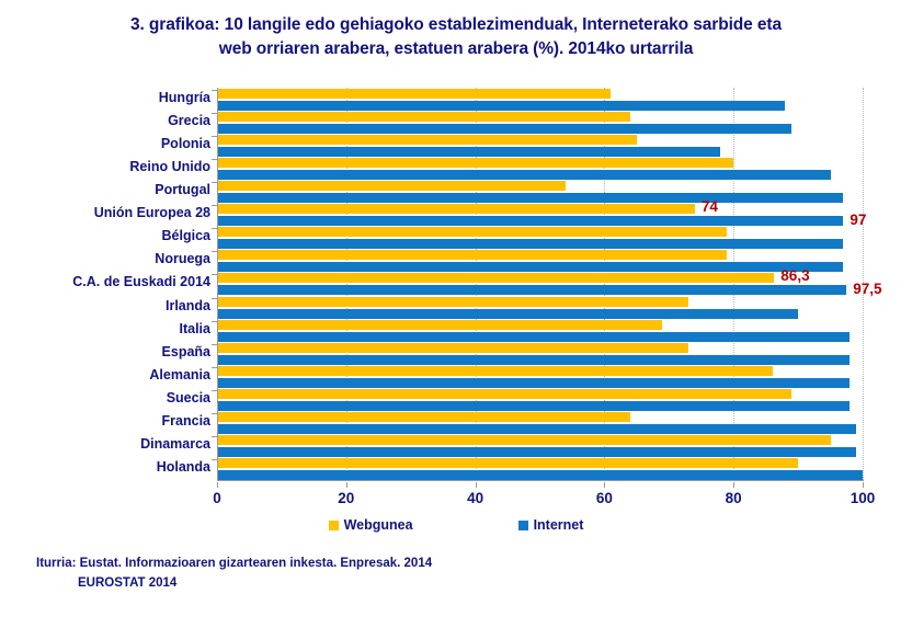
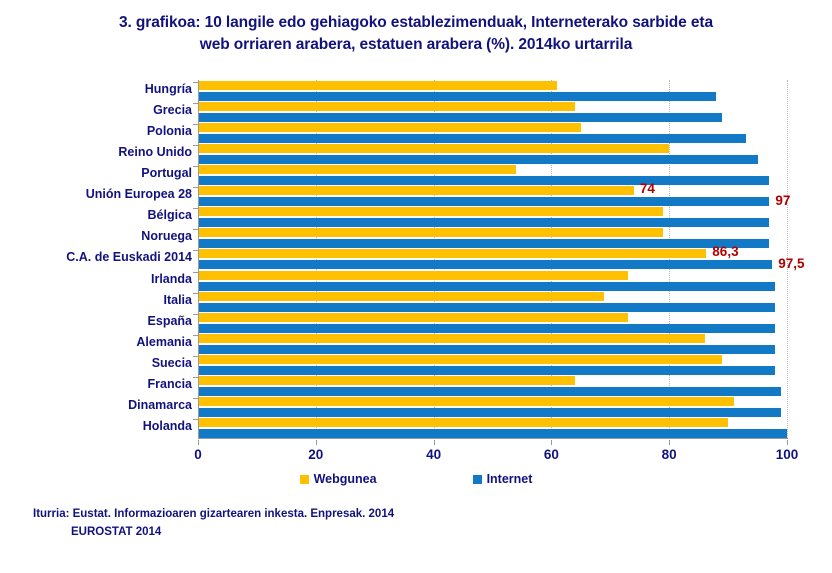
Internet/Polonia: 78 -> 93
Internet/Irlanda: 90 -> 98
Webgunea/Dinamarca: 95 -> 91
